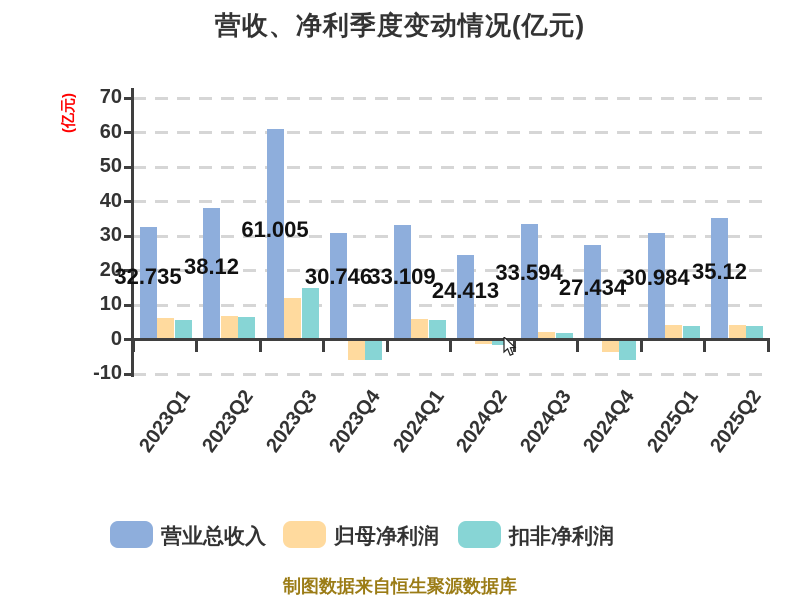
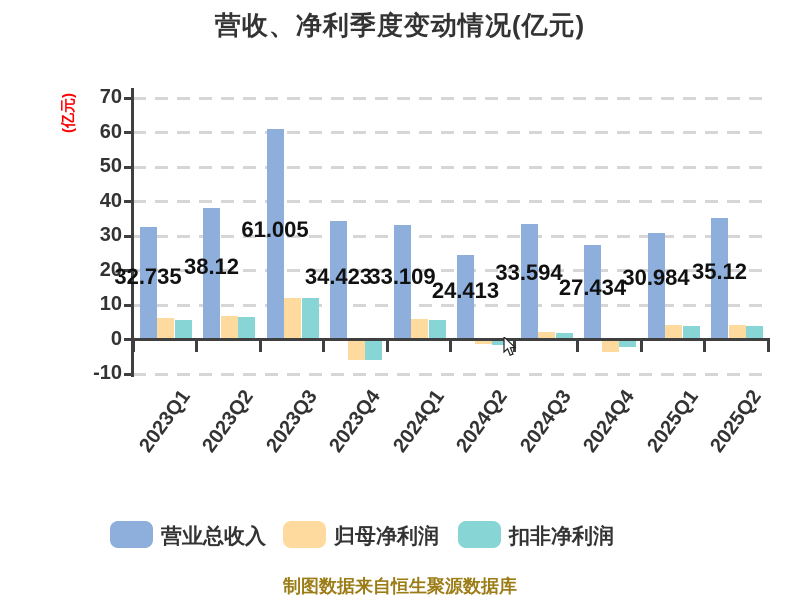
扣非净利润/2023Q3: 15 -> 12
营业总收入/2023Q4: 30.746 -> 34.423
扣非净利润/2024Q4: -6 -> -2
